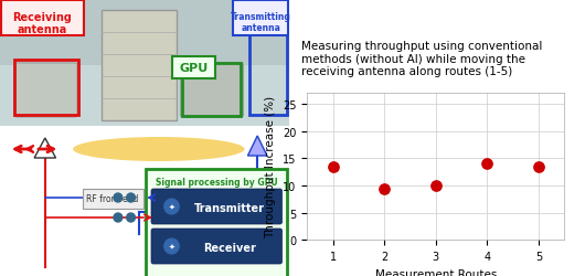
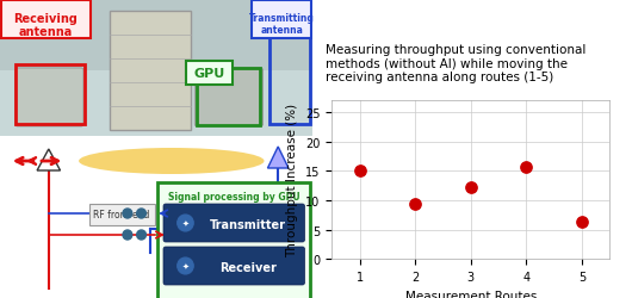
1: 13.5 -> 15.0
3: 10.0 -> 12.2
4: 14.0 -> 15.7
5: 13.5 -> 6.3
